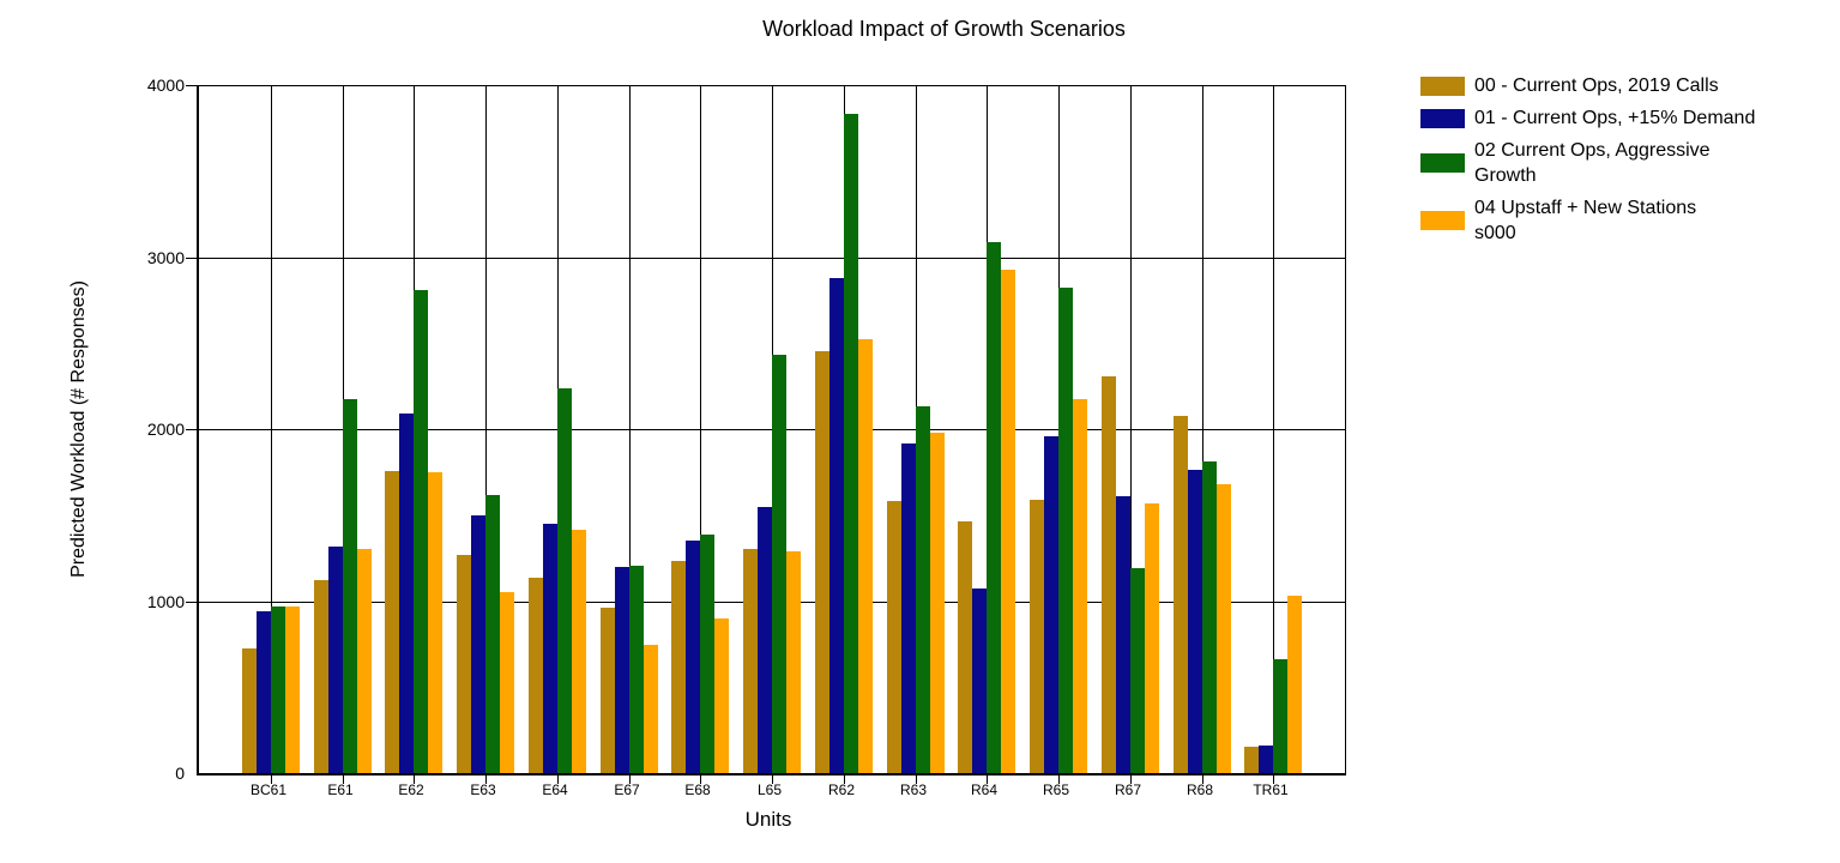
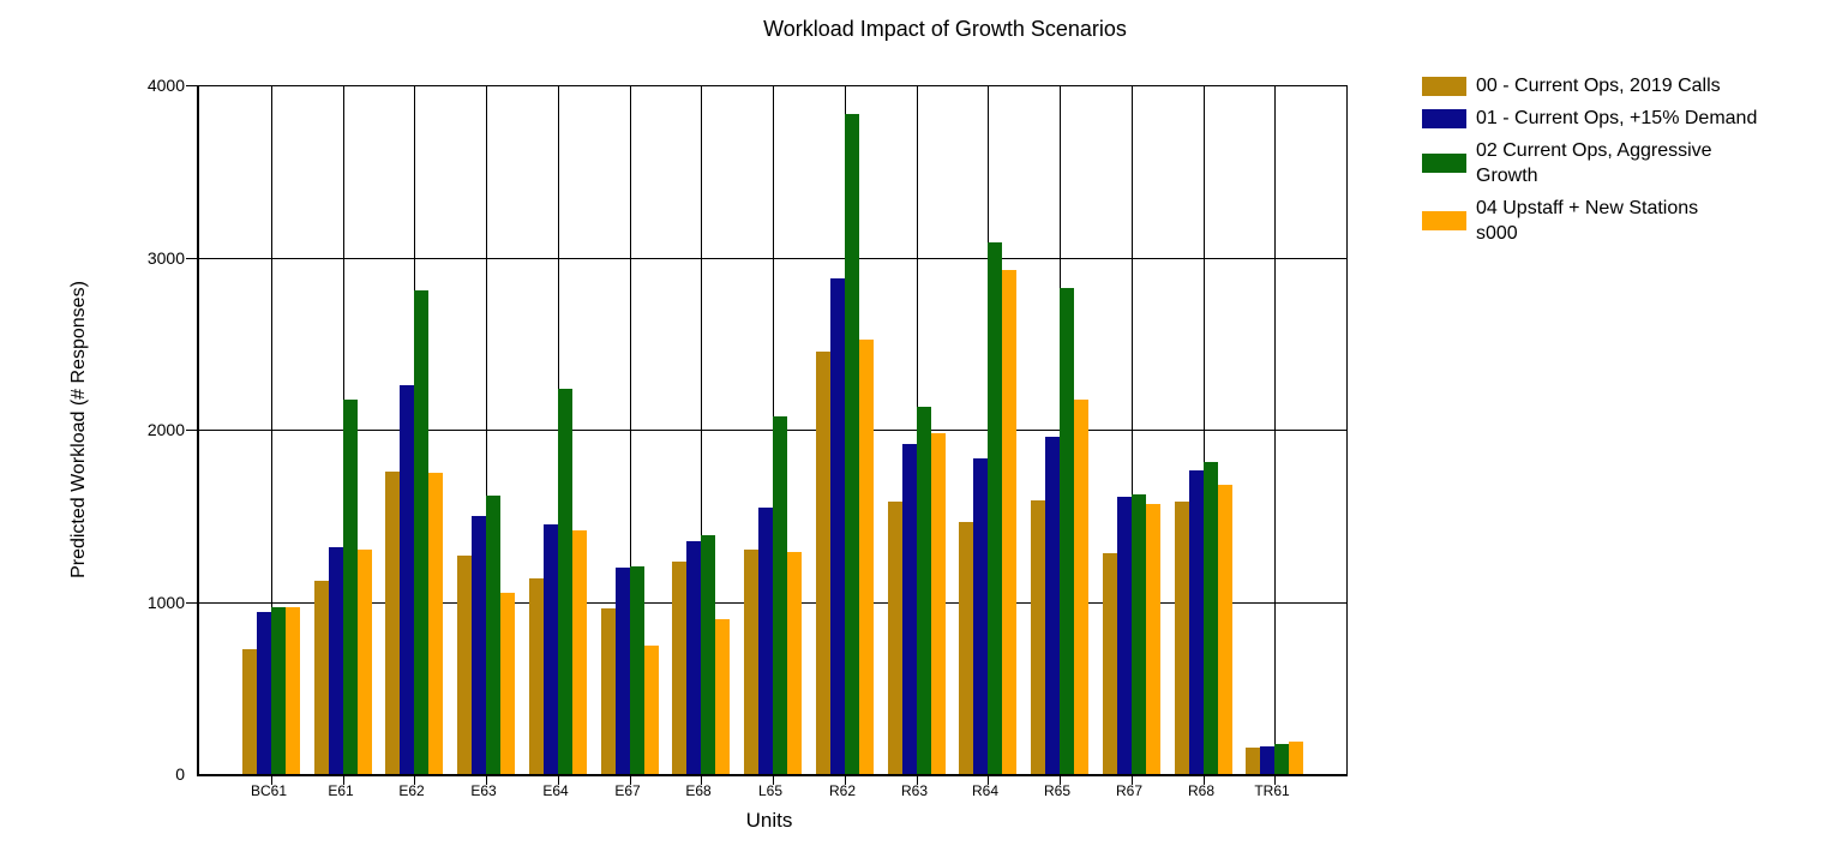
01 - Current Ops, +15% Demand/E62: 2090 -> 2260
02 Current Ops, Aggressive Growth/L65: 2430 -> 2080
01 - Current Ops, +15% Demand/R64: 1070 -> 1840
00 - Current Ops, 2019 Calls/R67: 2310 -> 1280
02 Current Ops, Aggressive Growth/R67: 1190 -> 1620
00 - Current Ops, 2019 Calls/R68: 2080 -> 1580
02 Current Ops, Aggressive Growth/TR61: 660 -> 180
04 Upstaff + New Stations s000/TR61: 1030 -> 180
